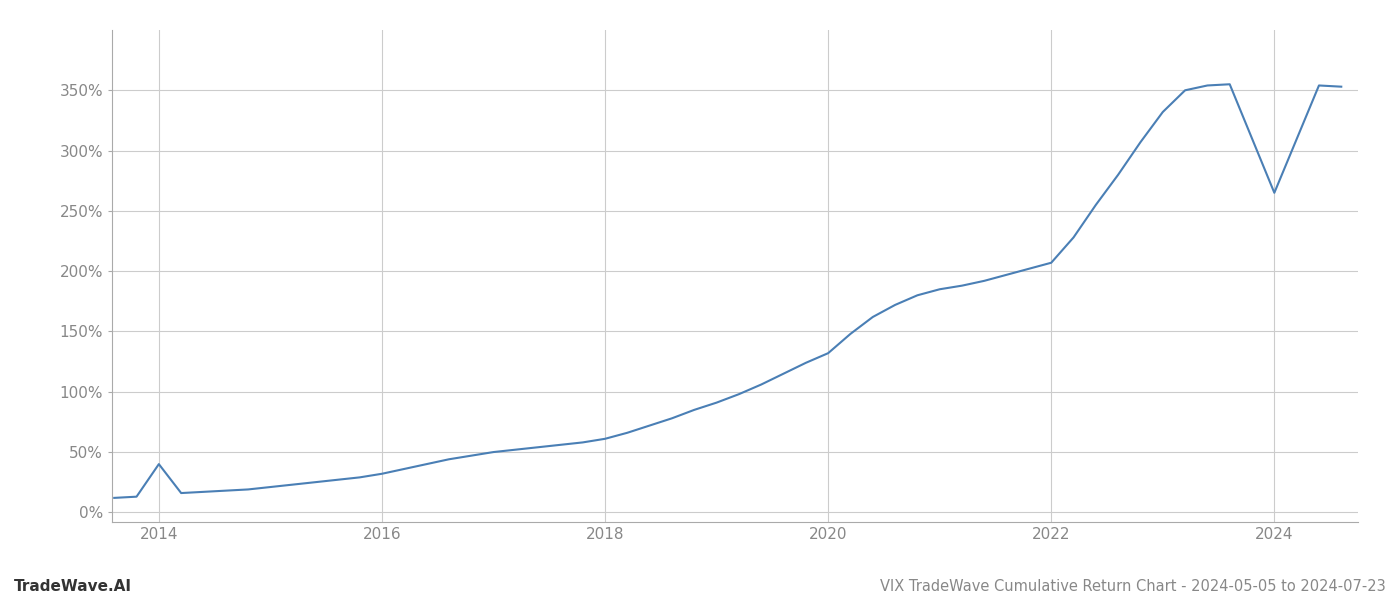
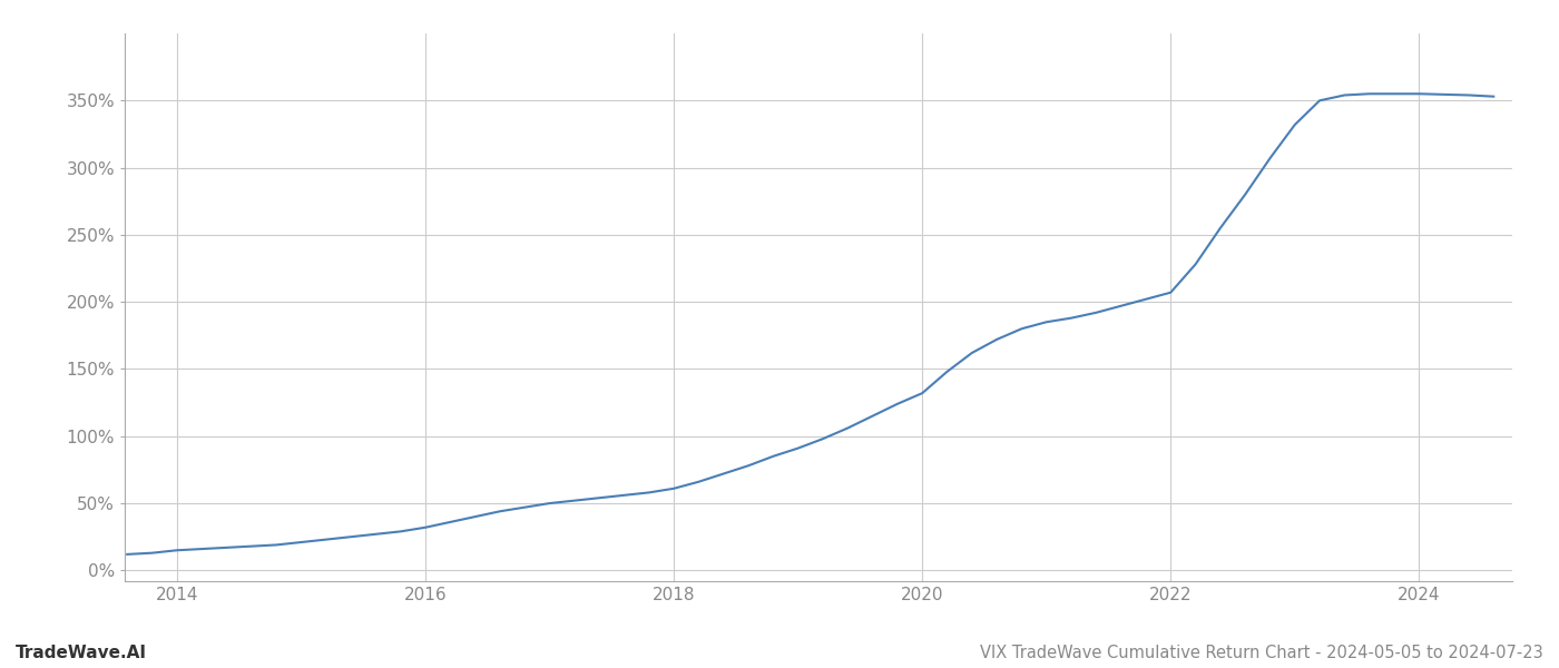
2014: 40% -> 15%
2024: 265% -> 355%
